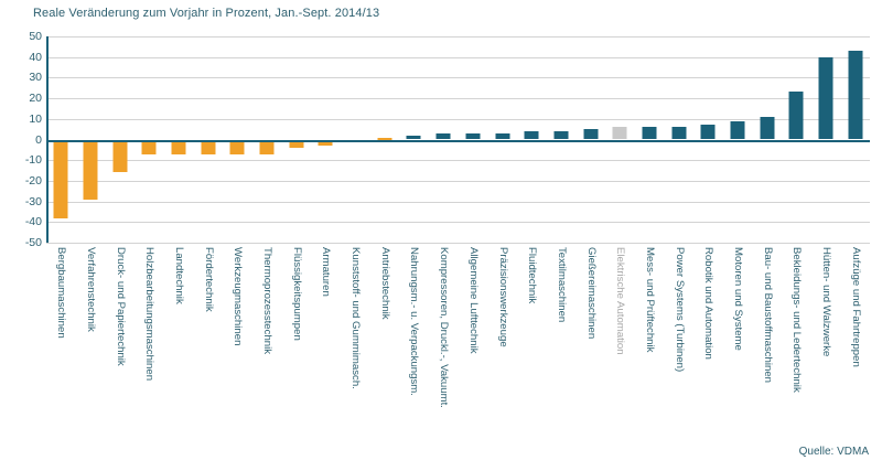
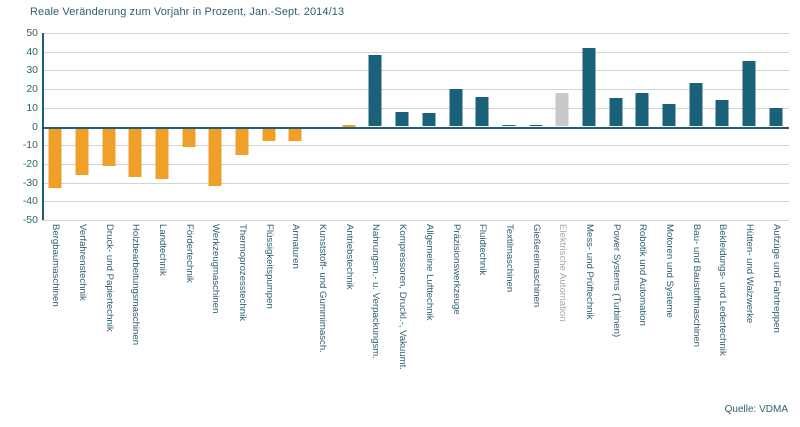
Bergbaumaschinen: -38 -> -33
Verfahrenstechnik: -29 -> -26
Druck- und Papiertechnik: -16 -> -21
Holzbearbeitungsmaschinen: -7 -> -27
Landtechnik: -7 -> -28
Fördertechnik: -7 -> -11
Werkzeugmaschinen: -7 -> -32
Thermoprozesstechnik: -7 -> -15
Flüssigkeitspumpen: -4 -> -8
Armaturen: -3 -> -8
Nahrungsm.- u. Verpackungsm.: 2 -> 38
Kompressoren, Druckl.-, Vakuumt.: 3 -> 8
Allgemeine Lufttechnik: 3 -> 7
Präzisionswerkzeuge: 3 -> 20
Fluidtechnik: 4 -> 16
Textilmaschinen: 4 -> 1
Gießereimaschinen: 5 -> 1
Elektrische Automation: 6 -> 18
Mess- und Prüftechnik: 6 -> 42
Power Systems (Turbinen): 6 -> 15
Robotik und Automation: 7 -> 18
Motoren und Systeme: 9 -> 12
Bau- und Baustoffmaschinen: 11 -> 23
Bekleidungs- und Ledertechnik: 23 -> 14
Hütten- und Walzwerke: 40 -> 35
Aufzüge und Fahrtreppen: 43 -> 10
